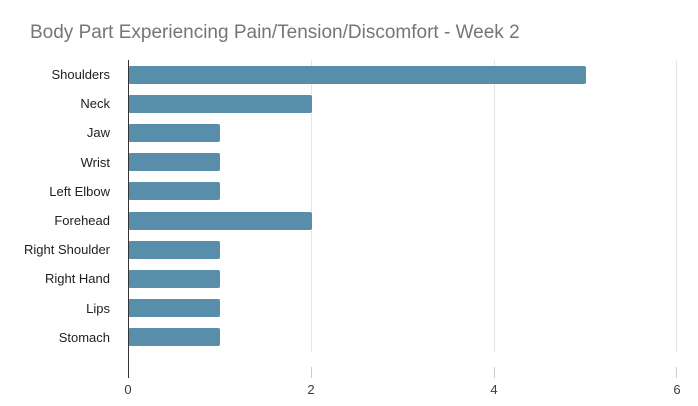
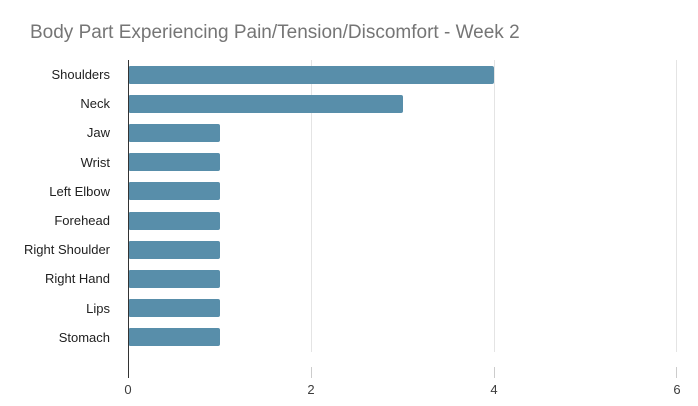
Shoulders: 5 -> 4
Neck: 2 -> 3
Forehead: 2 -> 1
